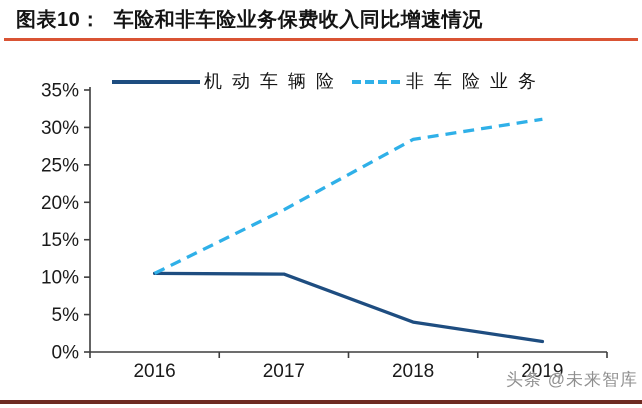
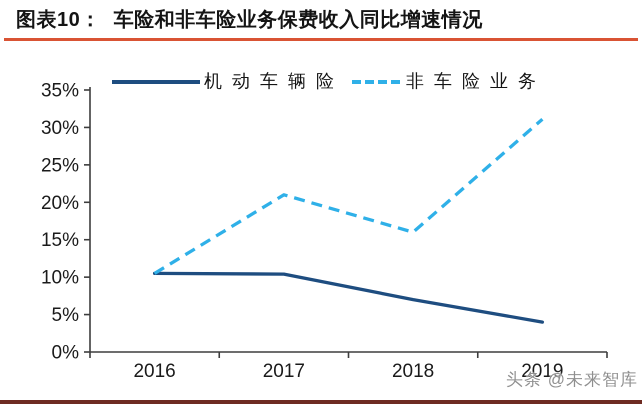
非车险业务/2017: 19% -> 21%
机动车辆险/2018: 4% -> 7%
非车险业务/2018: 28% -> 16%
机动车辆险/2019: 1% -> 4%
